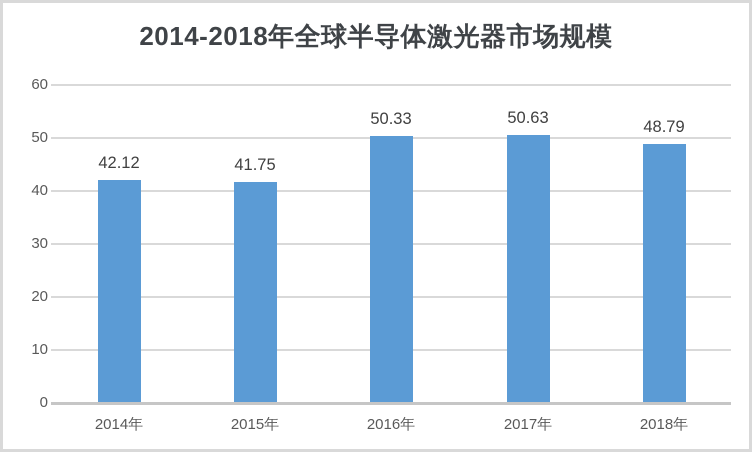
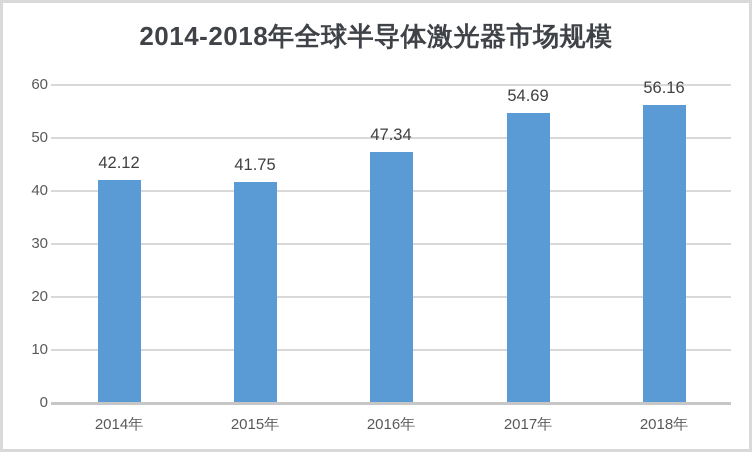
2016年: 50.33 -> 47.34
2017年: 50.63 -> 54.69
2018年: 48.79 -> 56.16
